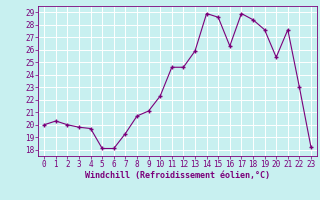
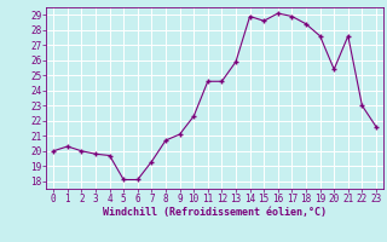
16: 26.3 -> 29.1
23: 18.2 -> 21.6
